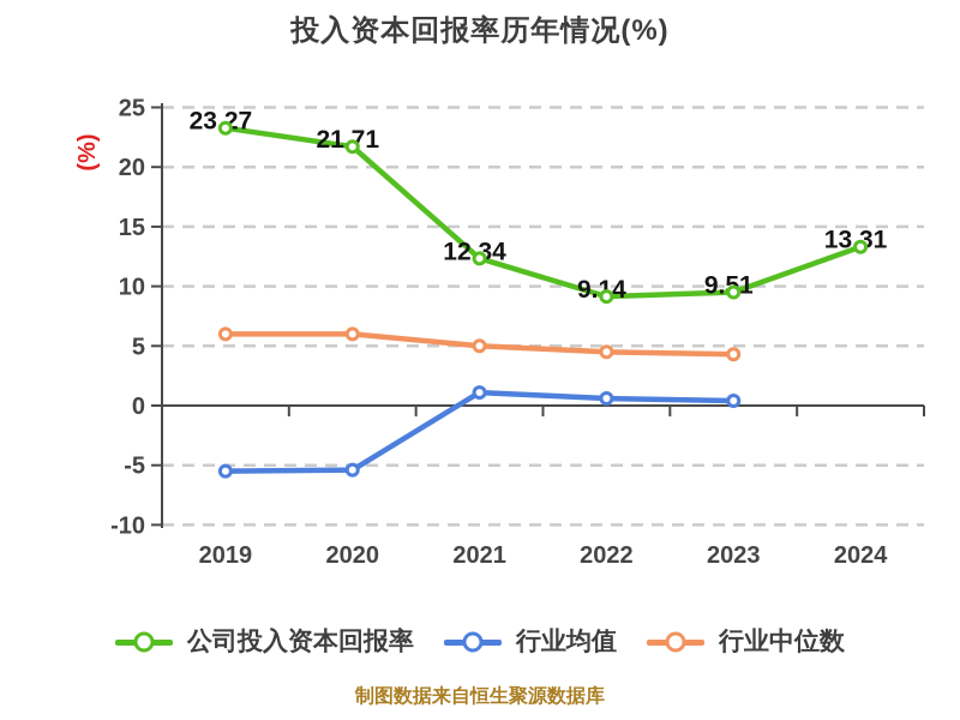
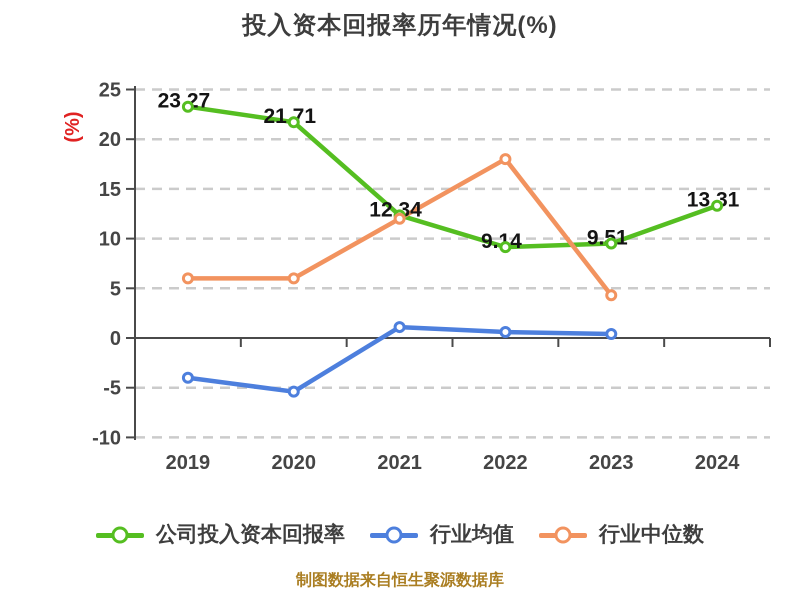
行业均值/2019: -6 -> -4
行业中位数/2021: 5 -> 12
行业中位数/2022: 4 -> 18
